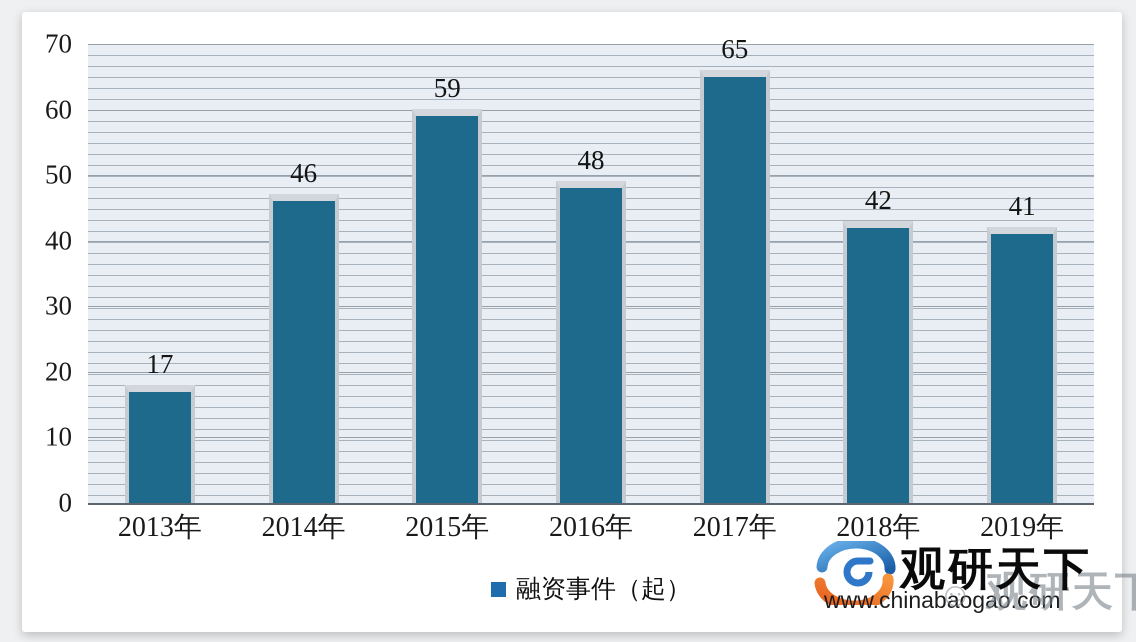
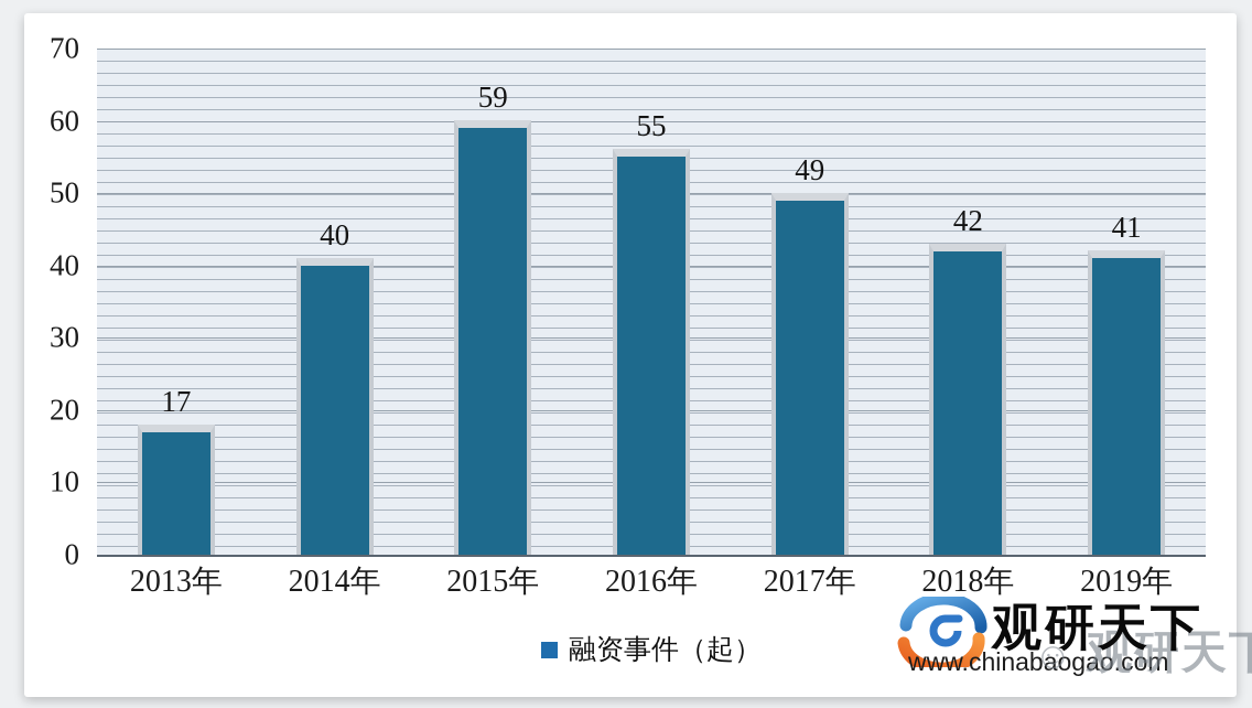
2014年: 46 -> 40
2016年: 48 -> 55
2017年: 65 -> 49
